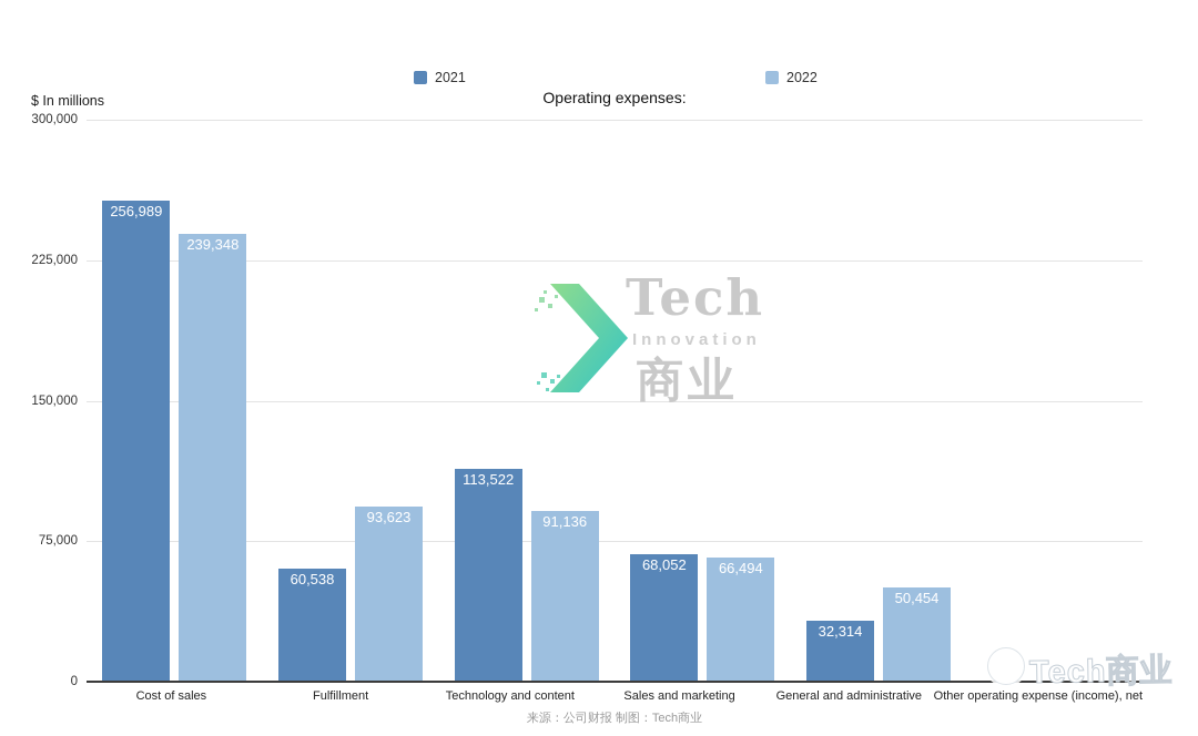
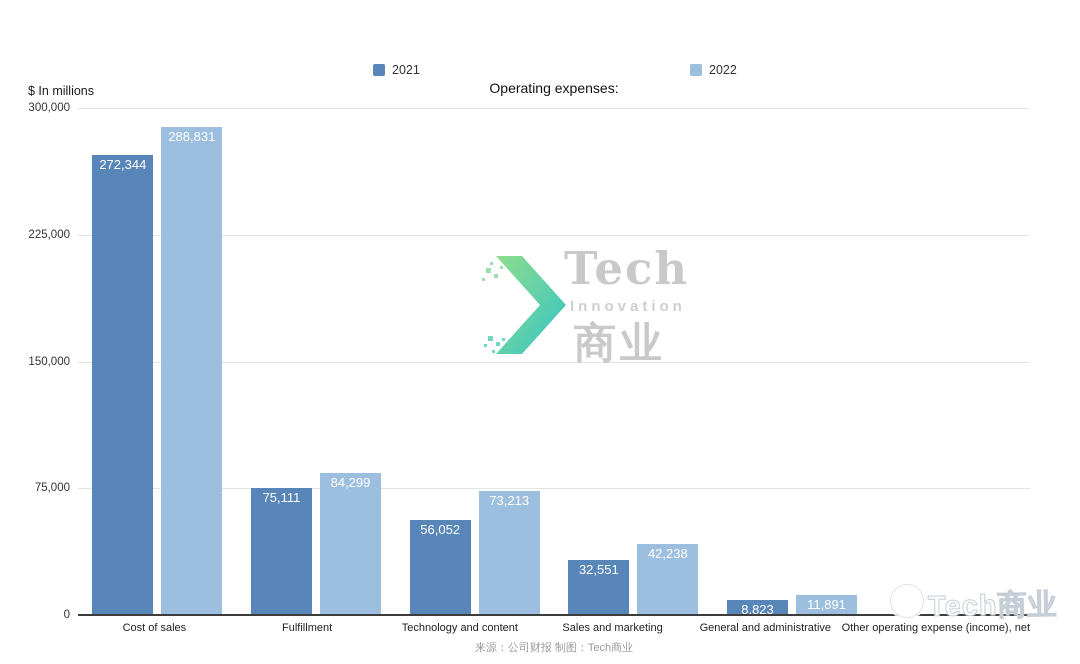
2021/Cost of sales: 256,989 -> 272,344
2022/Cost of sales: 239,348 -> 288,831
2021/Fulfillment: 60,538 -> 75,111
2022/Fulfillment: 93,623 -> 84,299
2021/Technology and content: 113,522 -> 56,052
2022/Technology and content: 91,136 -> 73,213
2021/Sales and marketing: 68,052 -> 32,551
2022/Sales and marketing: 66,494 -> 42,238
2021/General and administrative: 32,314 -> 8,823
2022/General and administrative: 50,454 -> 11,891
